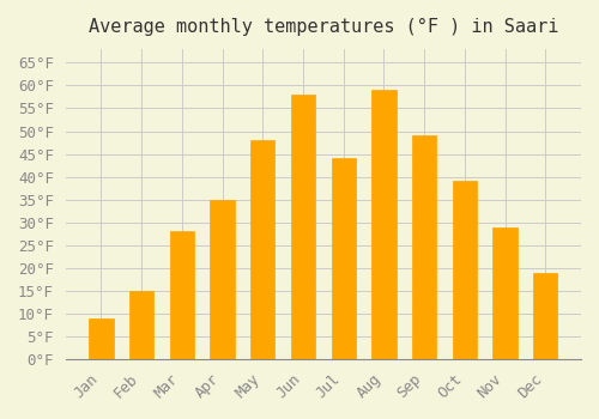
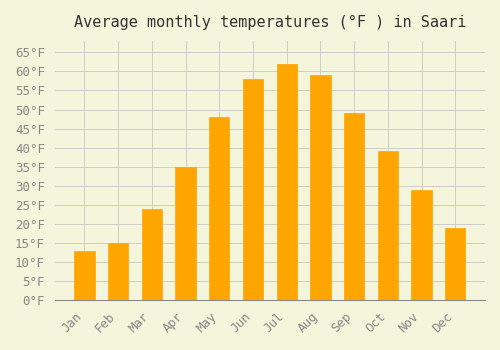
Jan: 9°F -> 13°F
Mar: 28°F -> 24°F
Jul: 44°F -> 62°F
